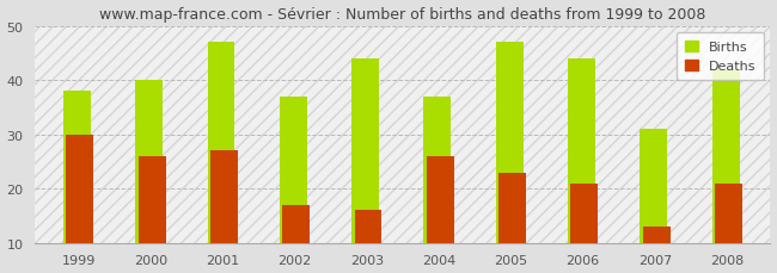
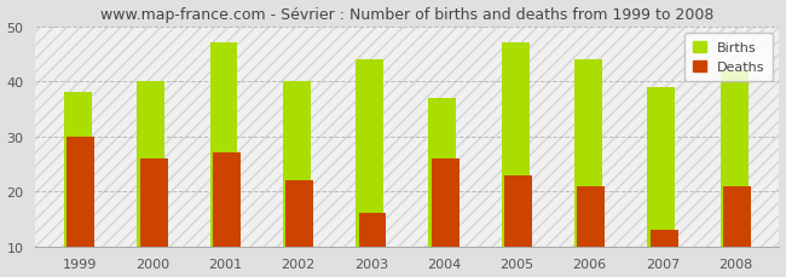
Births/2002: 37 -> 40
Deaths/2002: 17 -> 22
Births/2007: 31 -> 39
